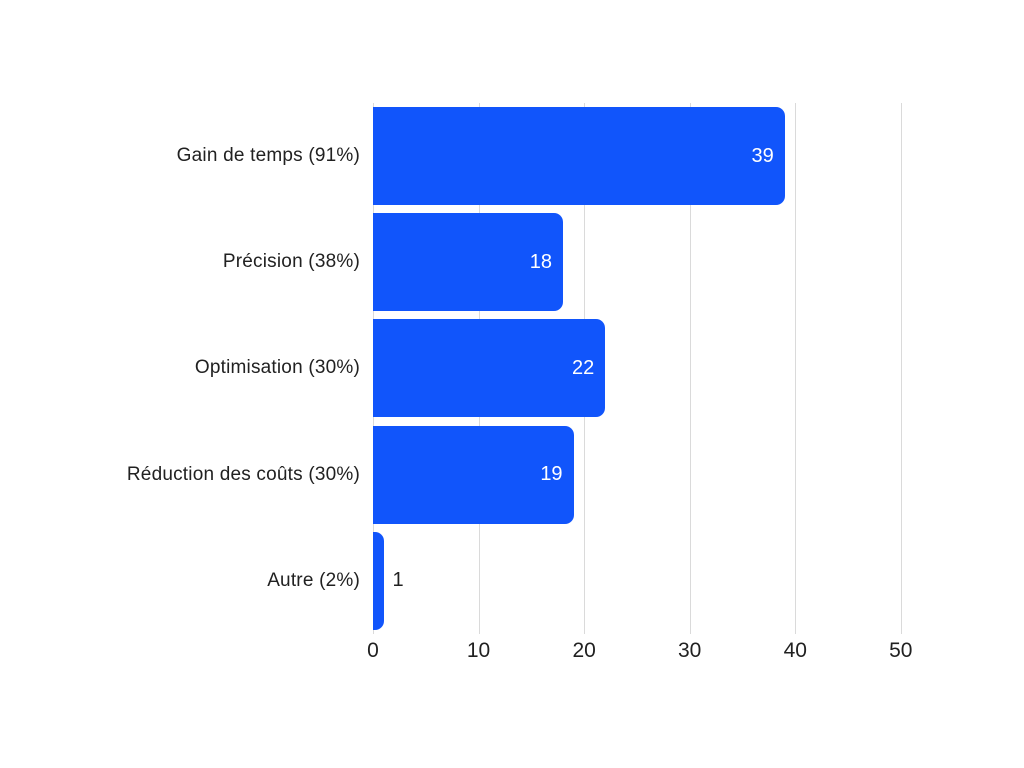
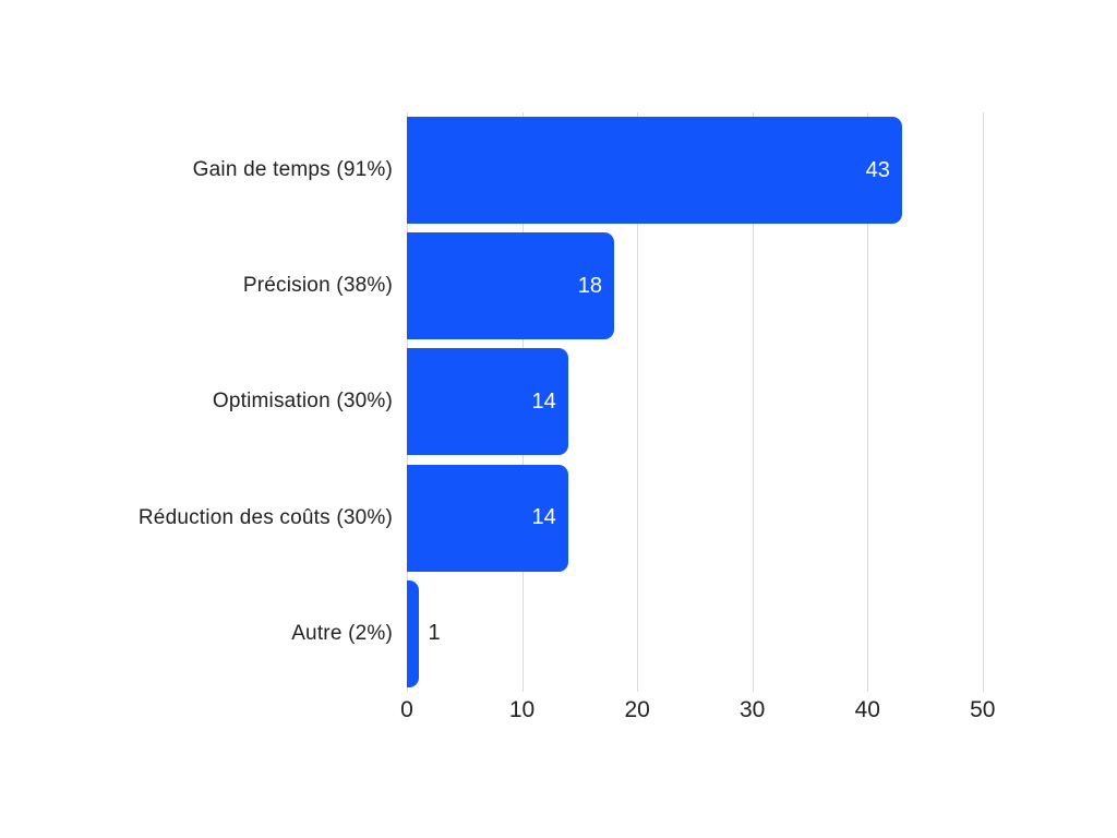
Gain de temps (91%): 39 -> 43
Optimisation (30%): 22 -> 14
Réduction des coûts (30%): 19 -> 14
